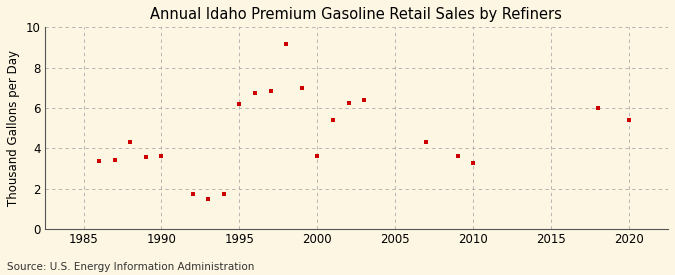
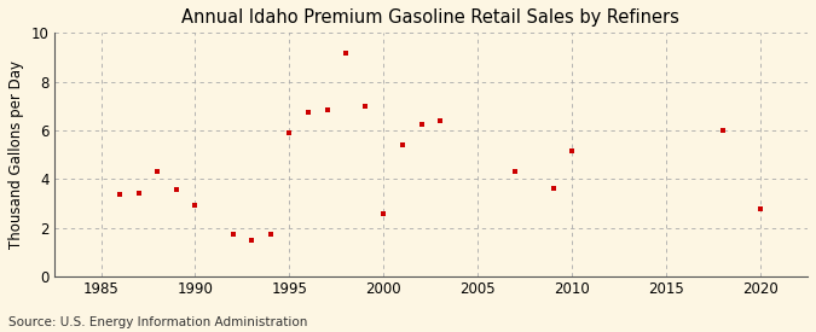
1990: 3.60 -> 2.90
1995: 6.20 -> 5.90
2000: 3.60 -> 2.55
2010: 3.25 -> 5.15
2020: 5.40 -> 2.75
